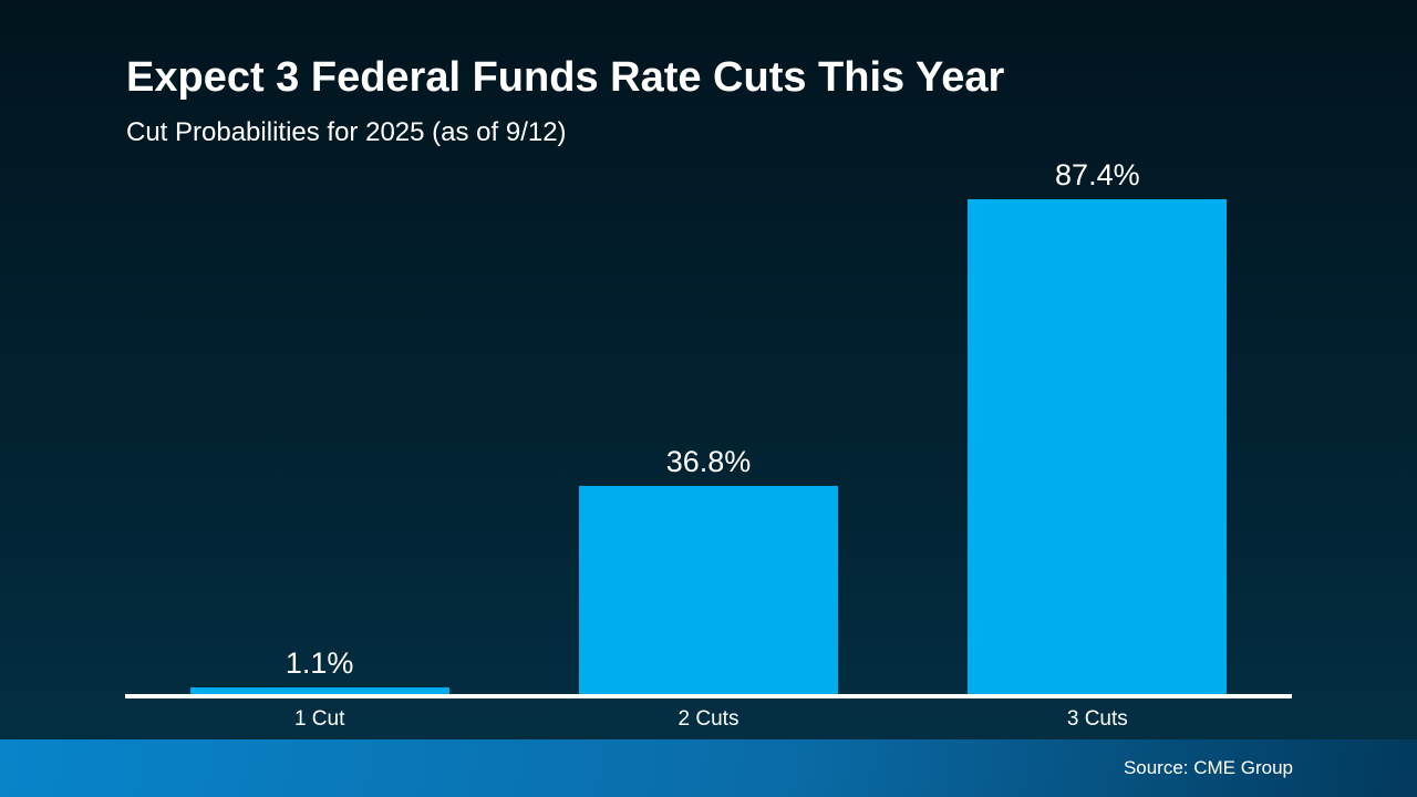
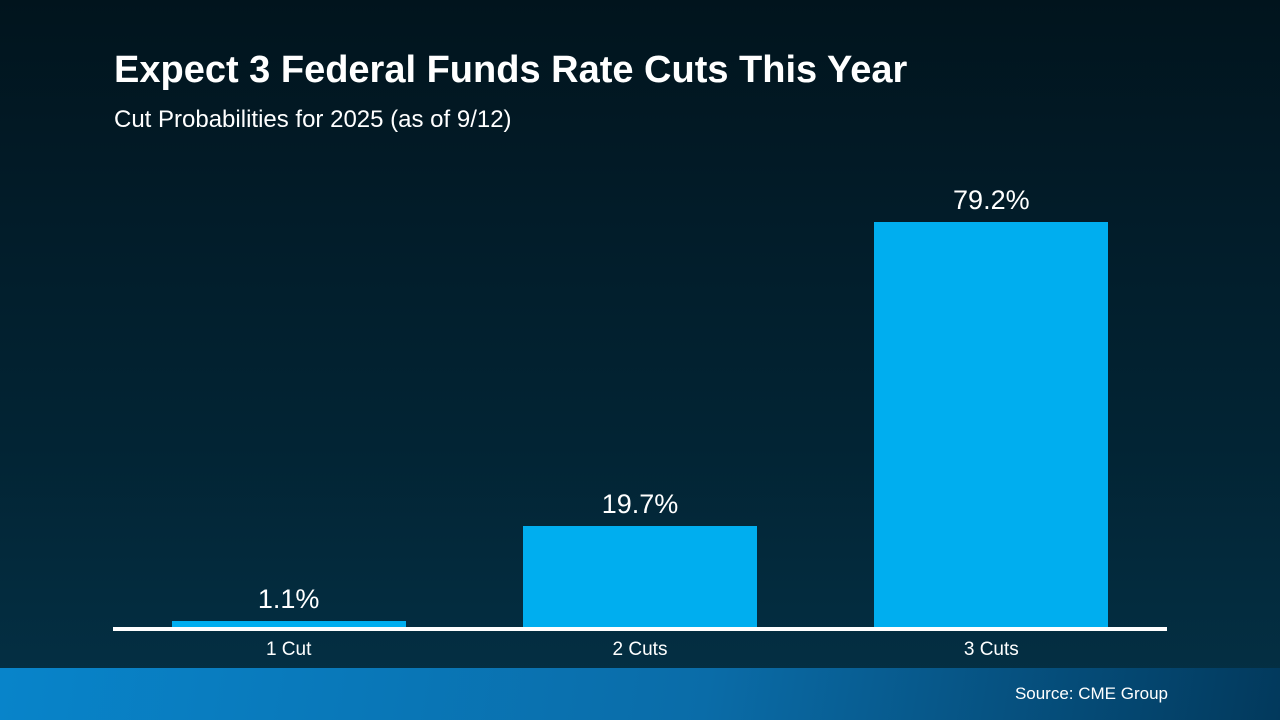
2 Cuts: 36.8% -> 19.7%
3 Cuts: 87.4% -> 79.2%
